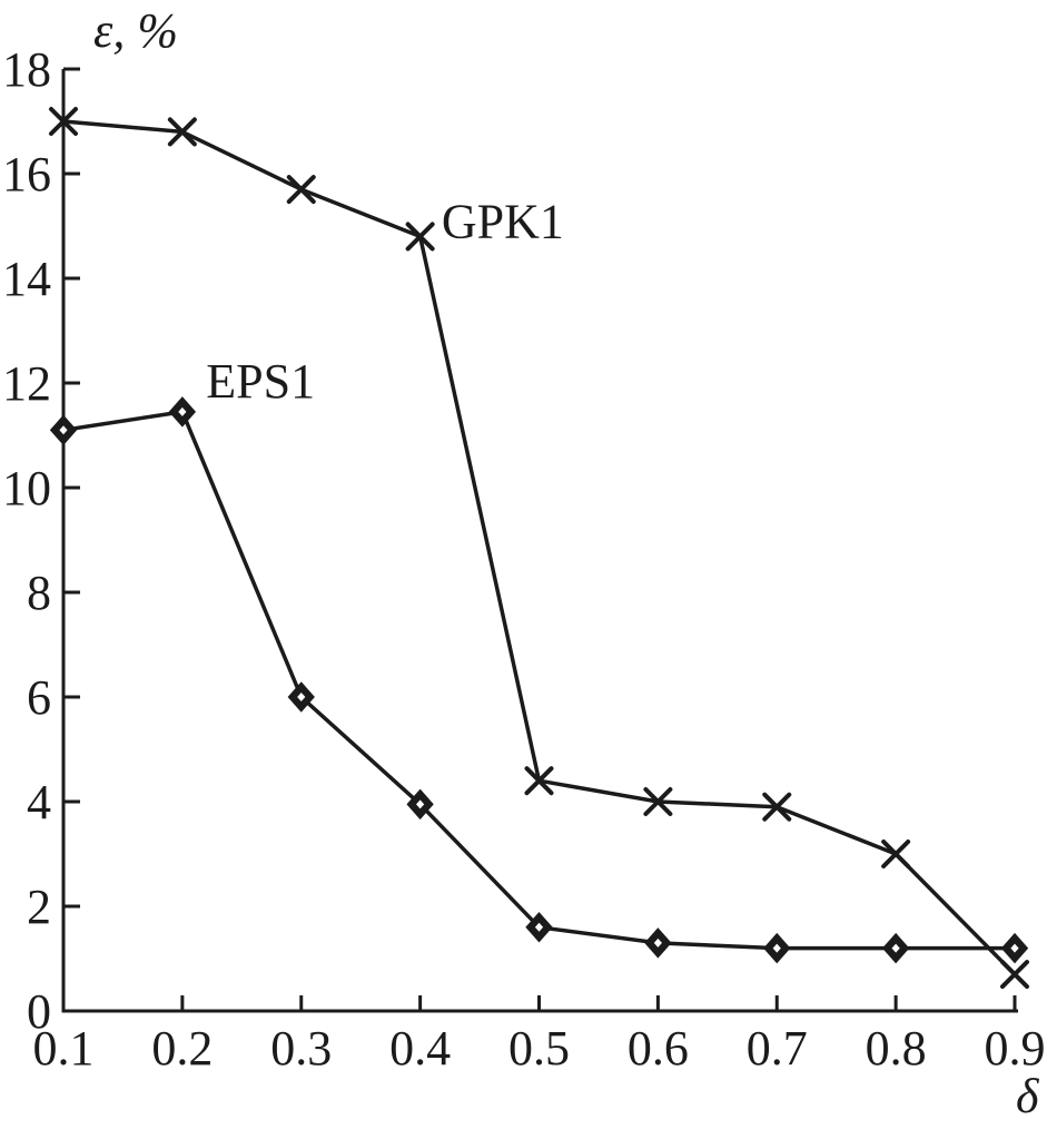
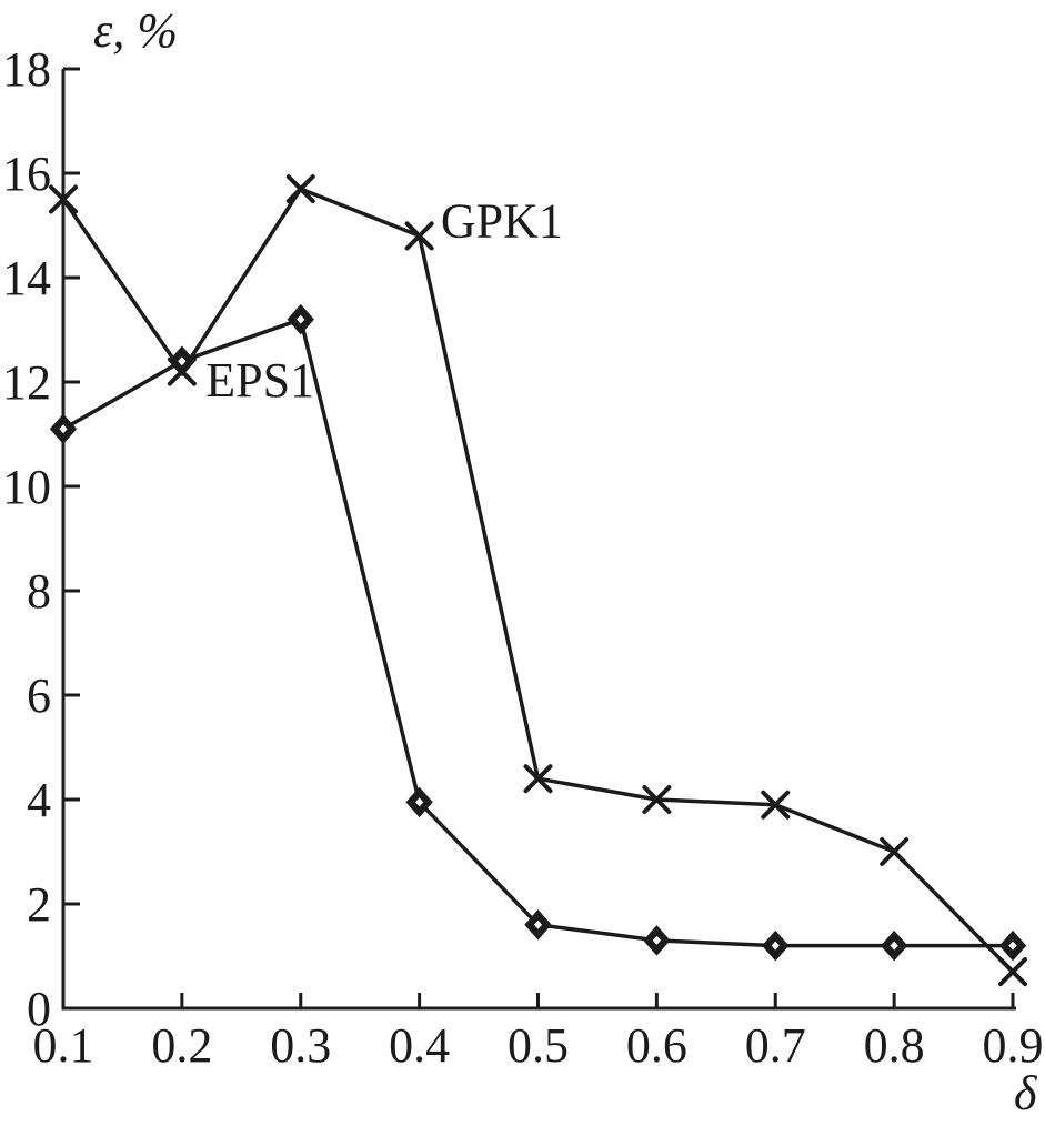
GPK1/0.1: 17.0 -> 15.5
GPK1/0.2: 16.8 -> 12.2
EPS1/0.2: 11.4 -> 12.4
EPS1/0.3: 6.0 -> 13.2
